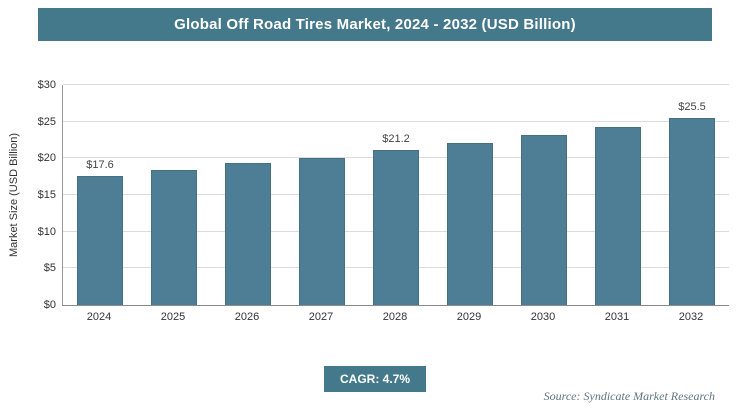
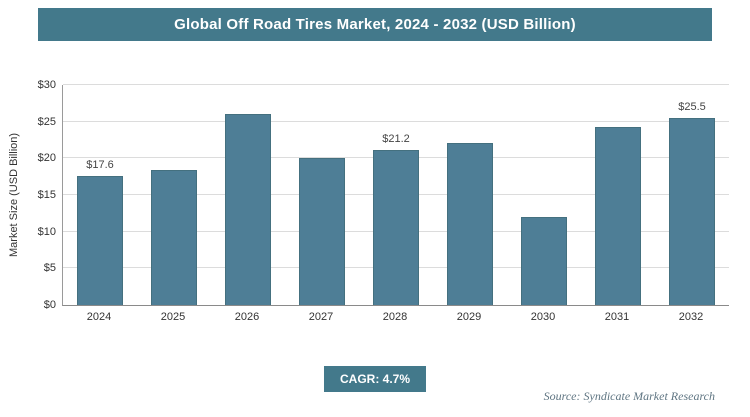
2026: $19 -> $26
2030: $23 -> $12
